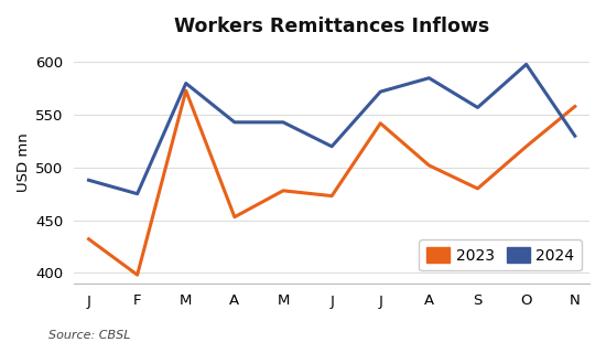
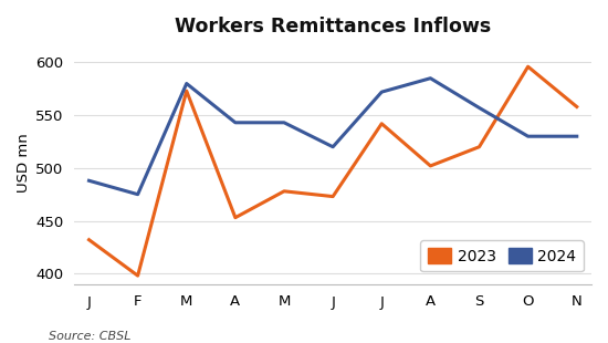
2023/S: 480 -> 520
2023/O: 520 -> 596
2024/O: 598 -> 530
